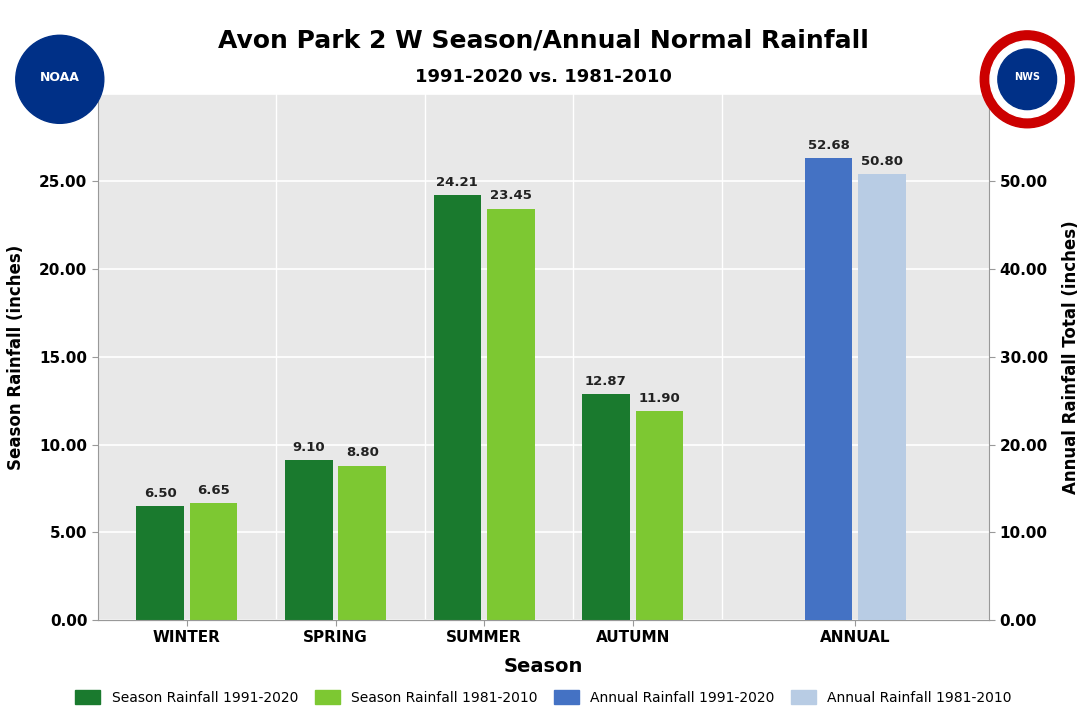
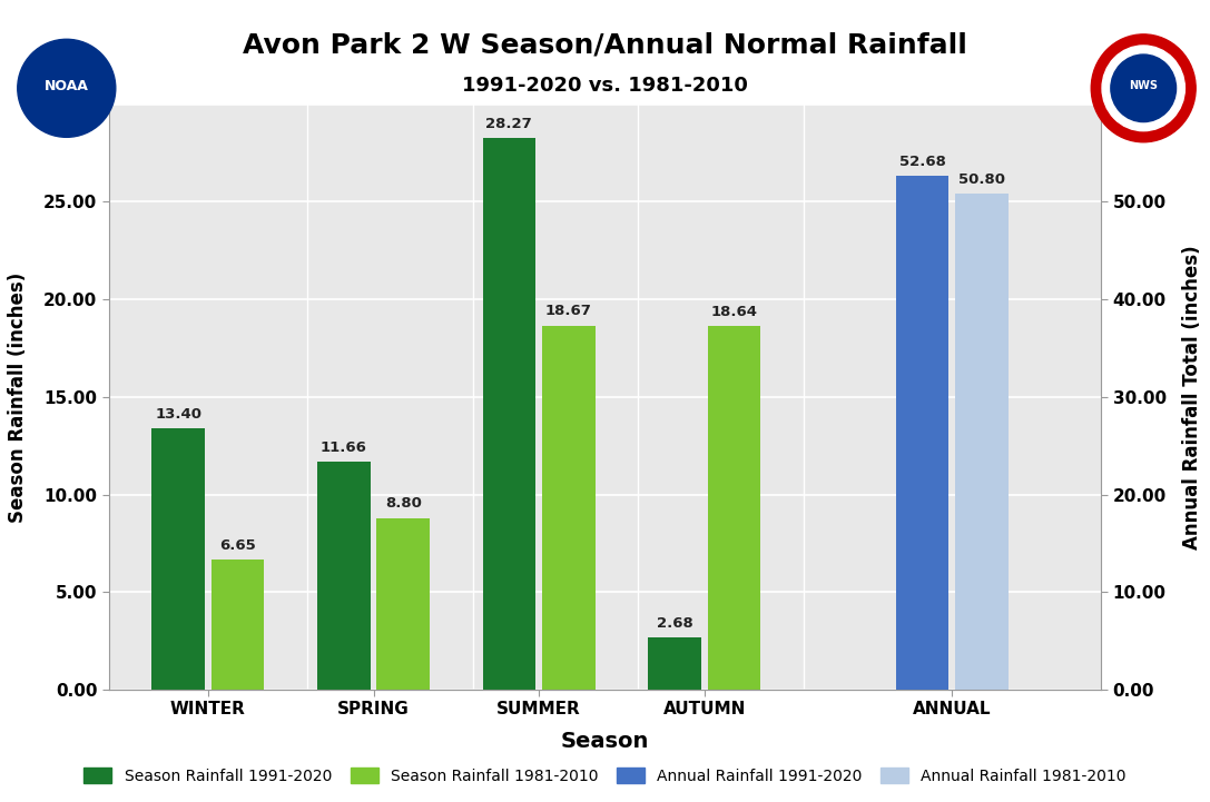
Season Rainfall 1991-2020/WINTER: 6.50 -> 13.40
Season Rainfall 1991-2020/SPRING: 9.10 -> 11.66
Season Rainfall 1991-2020/SUMMER: 24.21 -> 28.27
Season Rainfall 1981-2010/SUMMER: 23.45 -> 18.67
Season Rainfall 1991-2020/AUTUMN: 12.87 -> 2.68
Season Rainfall 1981-2010/AUTUMN: 11.90 -> 18.64
